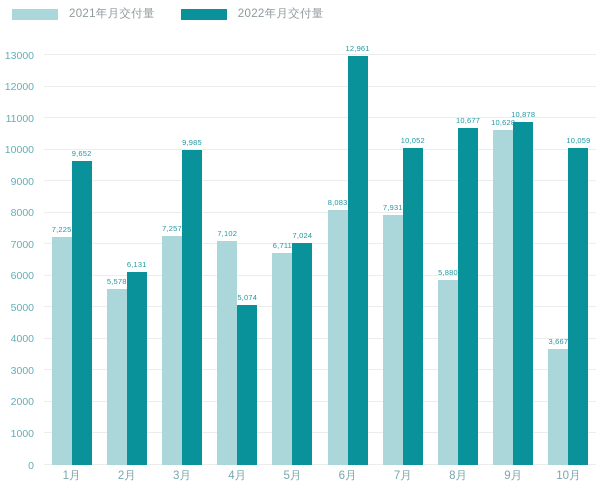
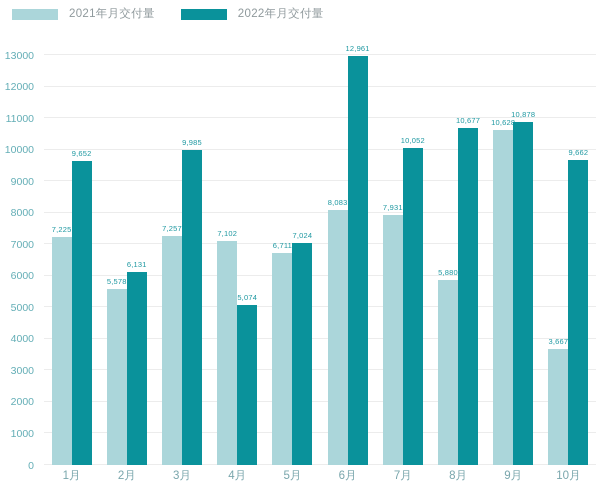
2022年月交付量/10月: 10,059 -> 9,662
